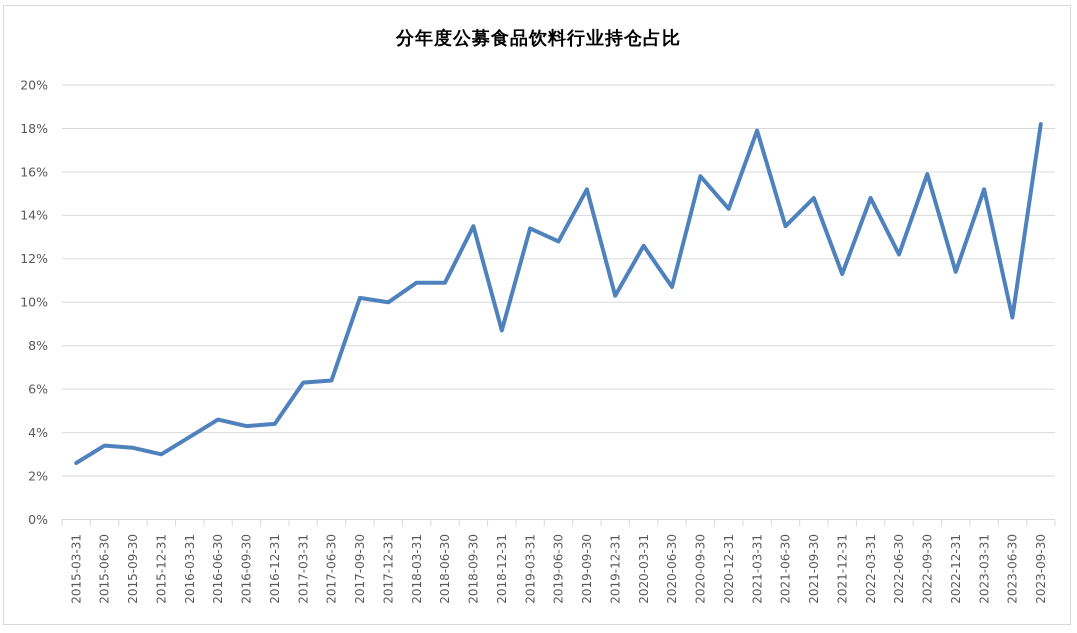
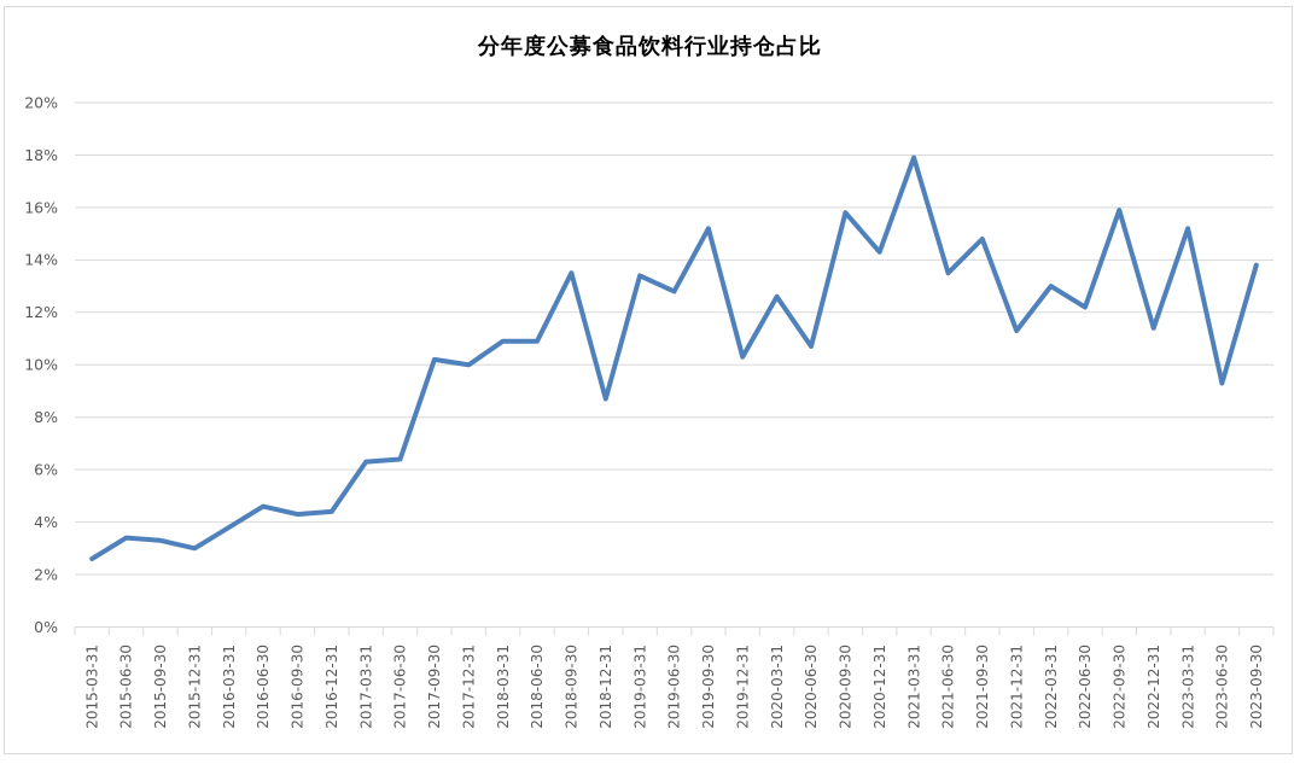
2022-03-31: 14.8% -> 13.0%
2023-09-30: 18.2% -> 13.8%
